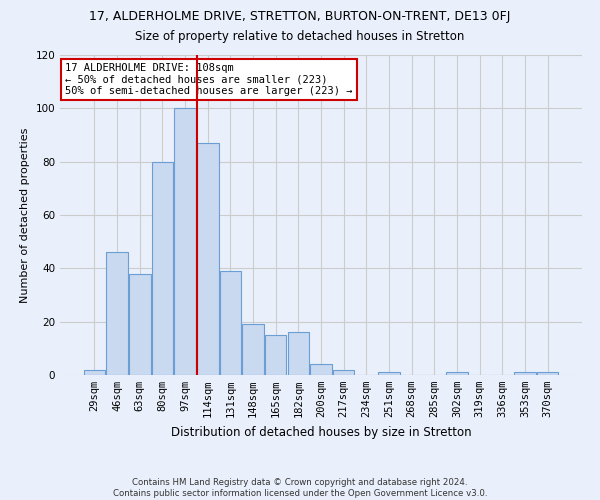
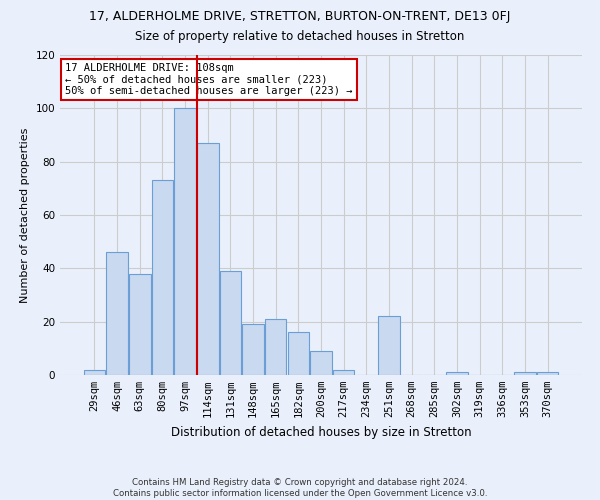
80sqm: 80 -> 73
165sqm: 15 -> 21
200sqm: 4 -> 9
251sqm: 1 -> 22
